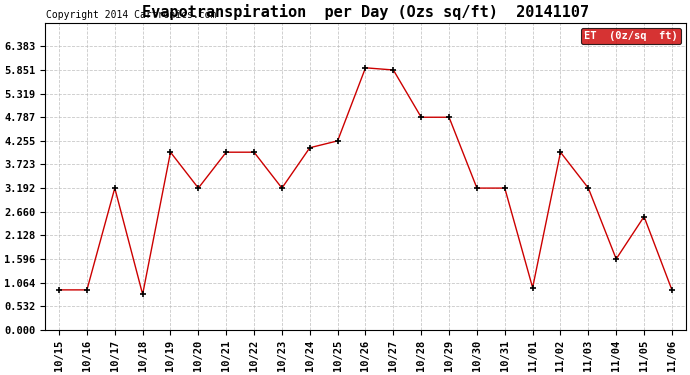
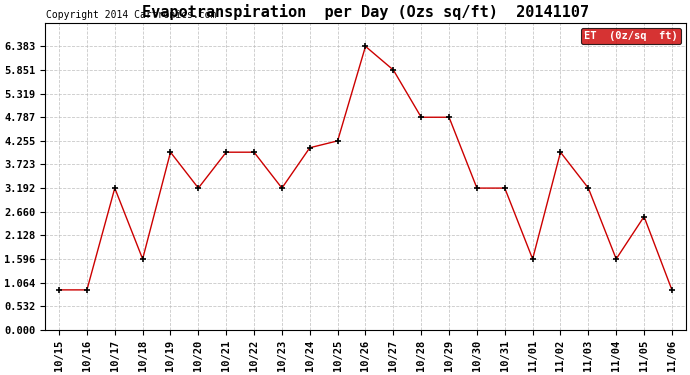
10/18: 0.80 -> 1.60
10/26: 5.90 -> 6.38
11/01: 0.95 -> 1.60
